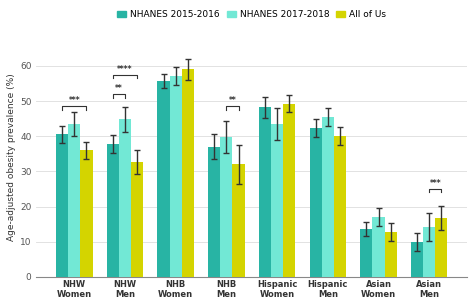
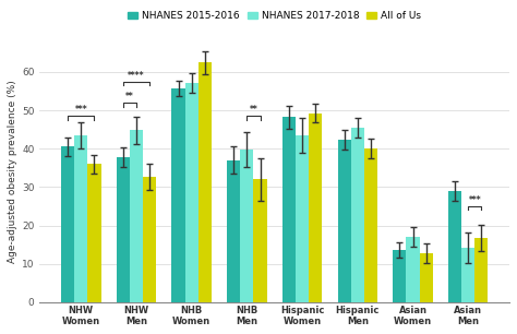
All of Us/NHB Women: 59.0 -> 62.5
NHANES 2015-2016/Asian Men: 10.0 -> 29.0
